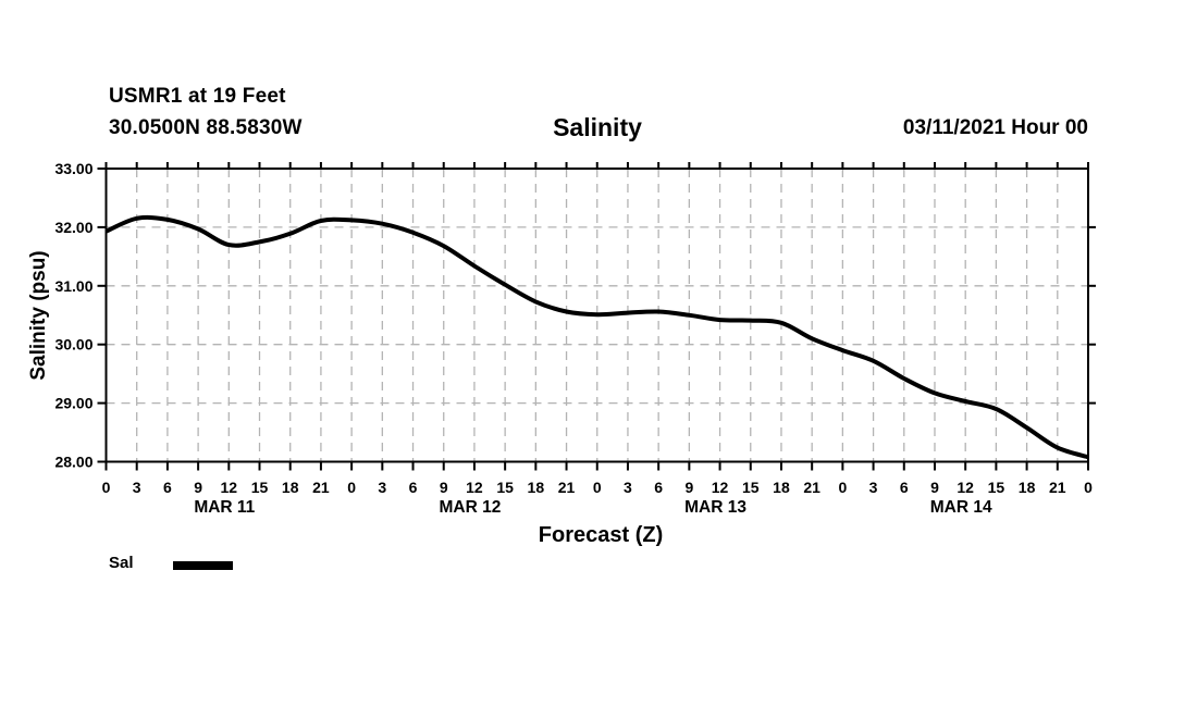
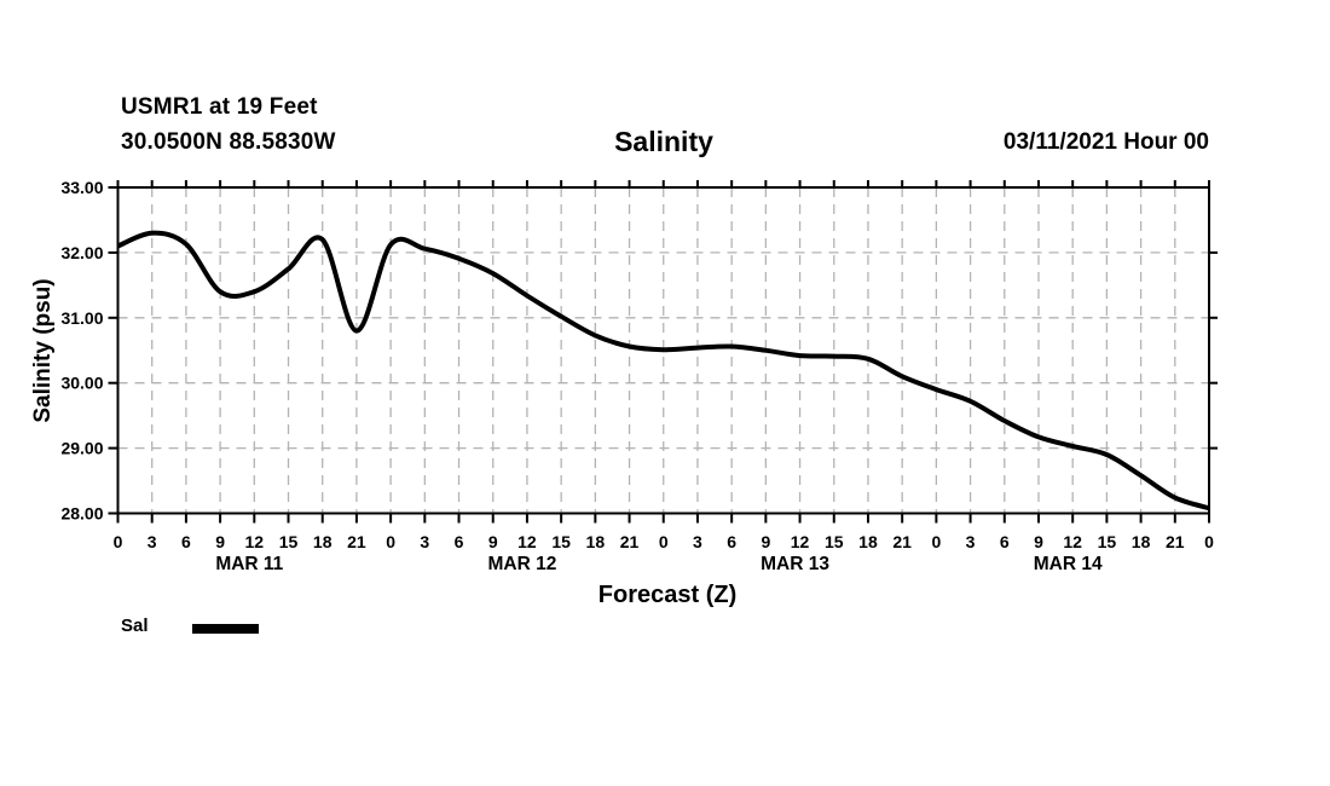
0: 31.9 -> 32.1
3: 32.1 -> 32.3
9: 32.0 -> 31.4
12: 31.7 -> 31.4
18: 31.9 -> 32.2
21: 32.1 -> 30.8
